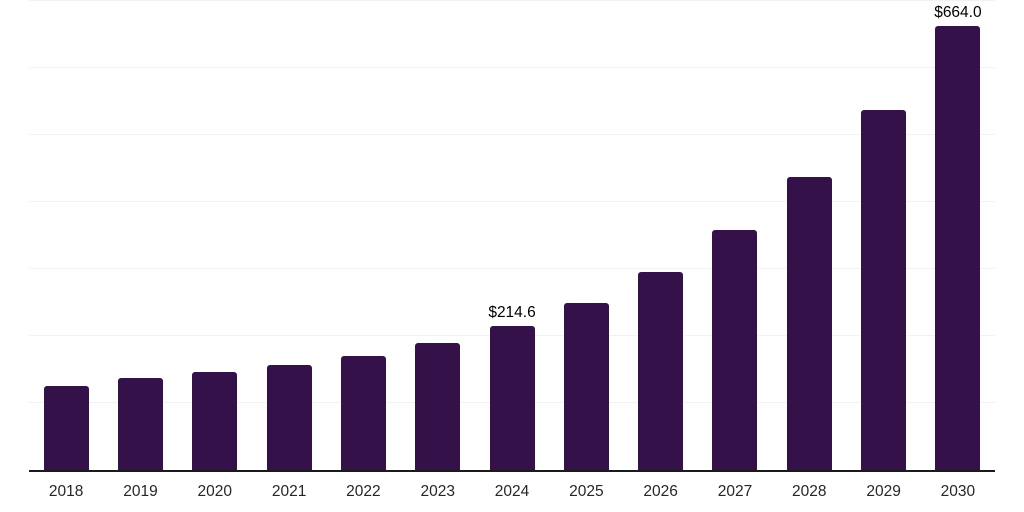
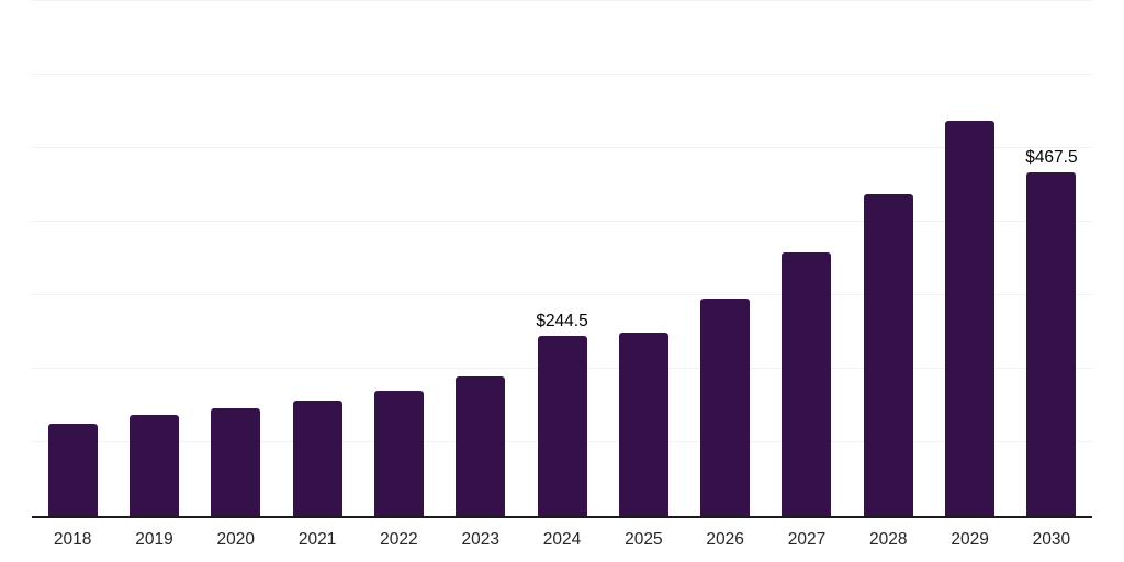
2024: $214.6 -> $244.5
2030: $664.0 -> $467.5
